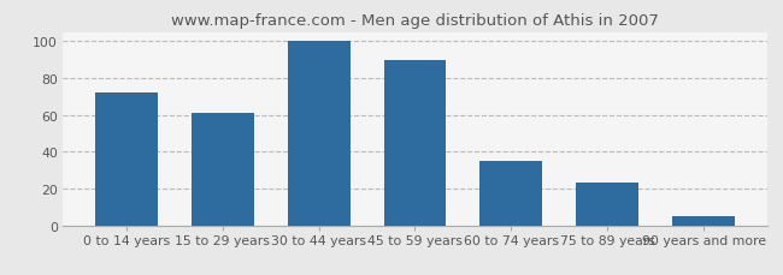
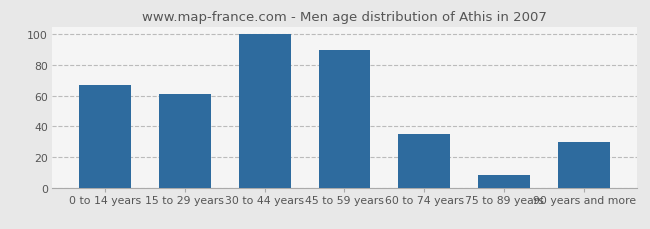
0 to 14 years: 72 -> 67
75 to 89 years: 23 -> 8
90 years and more: 5 -> 30
